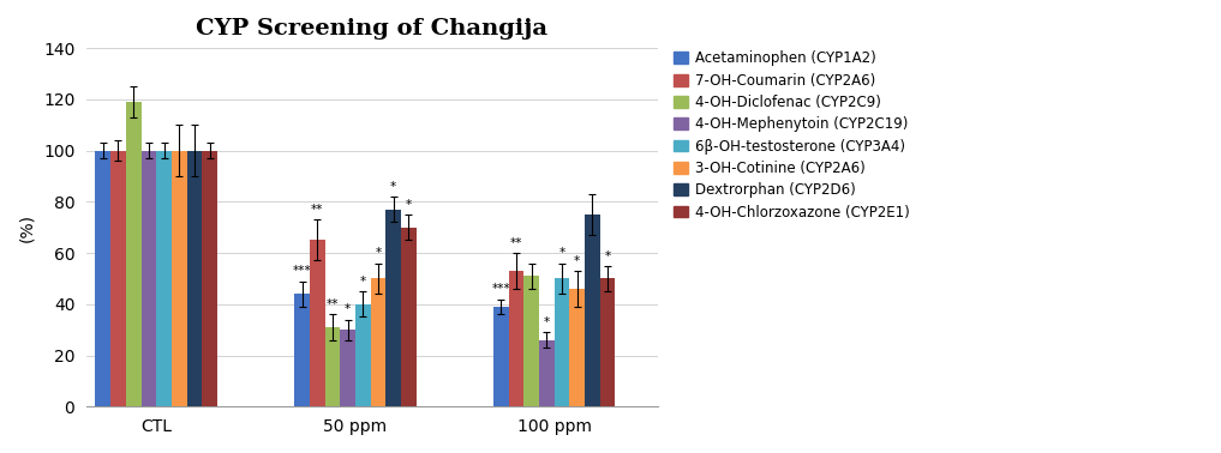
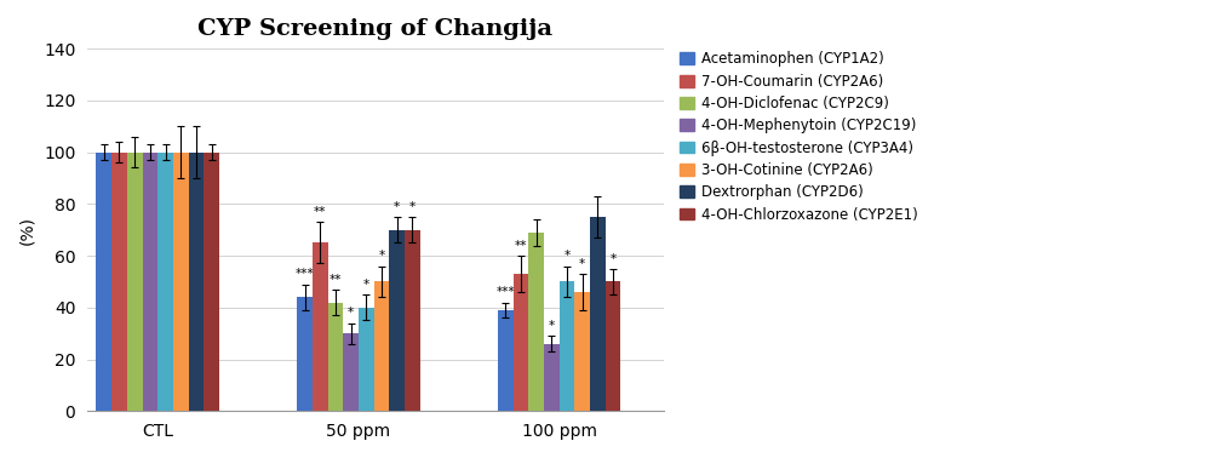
4-OH-Diclofenac (CYP2C9)/CTL: 119 -> 100
4-OH-Diclofenac (CYP2C9)/50 ppm: 31 -> 42
Dextrorphan (CYP2D6)/50 ppm: 77 -> 70
4-OH-Diclofenac (CYP2C9)/100 ppm: 51 -> 69
